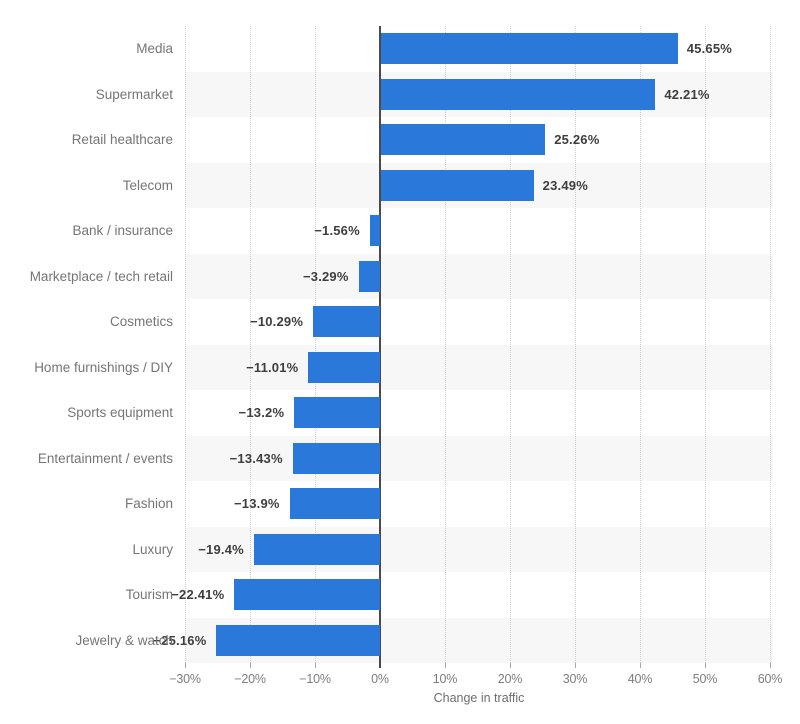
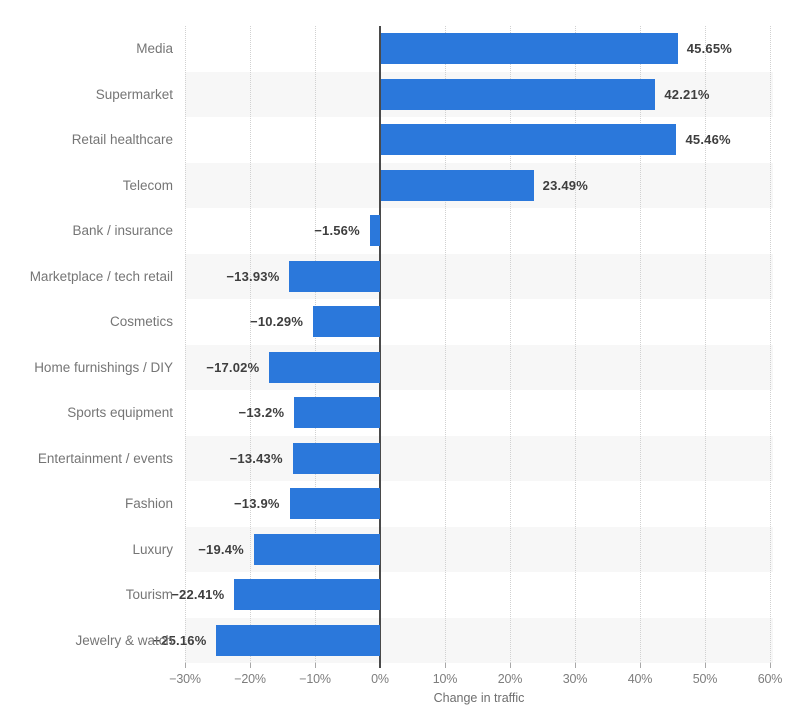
Retail healthcare: 25.26% -> 45.46%
Marketplace / tech retail: −3.29% -> −13.93%
Home furnishings / DIY: −11.01% -> −17.02%
